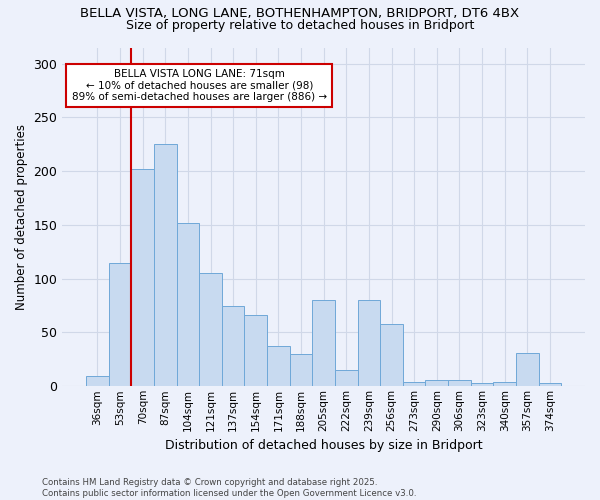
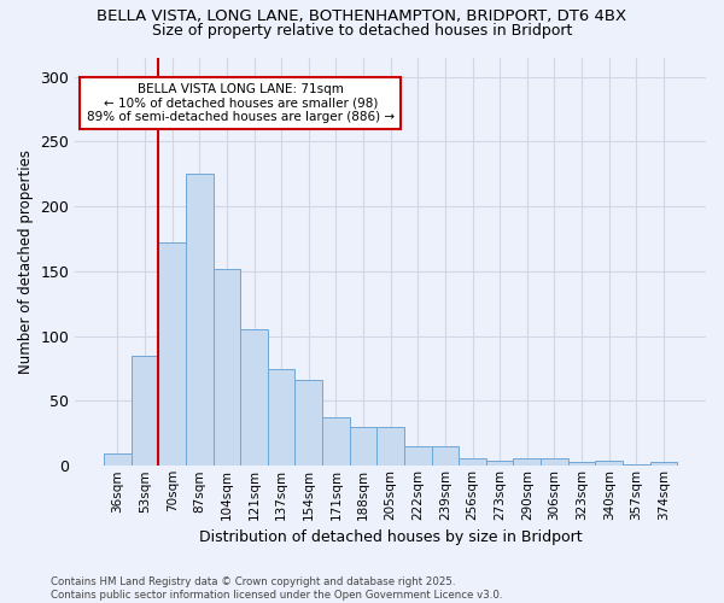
53sqm: 115 -> 85
70sqm: 202 -> 172
205sqm: 80 -> 30
239sqm: 80 -> 15
256sqm: 58 -> 6
357sqm: 31 -> 1
